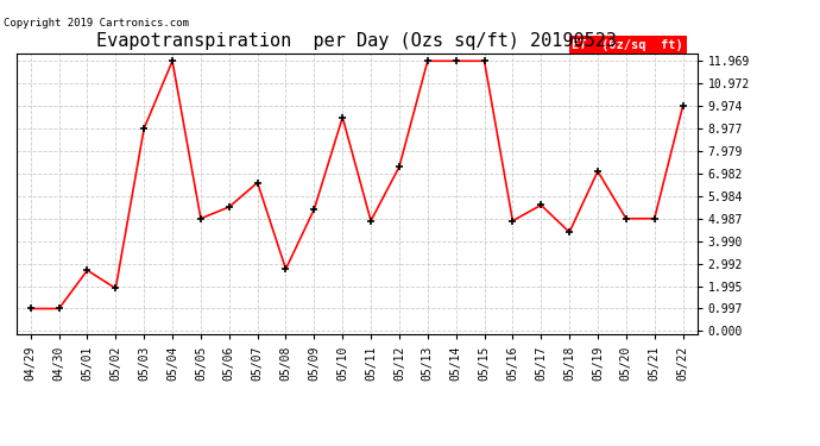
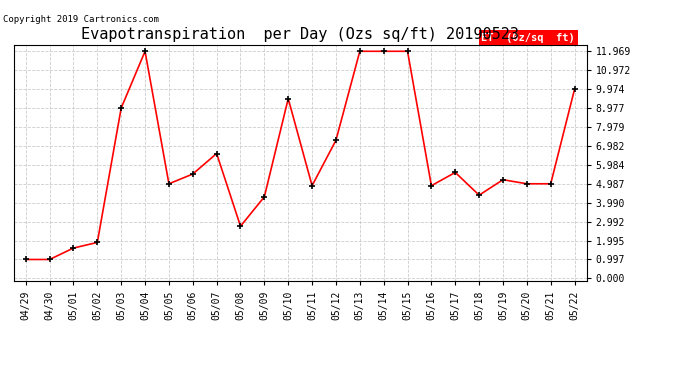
05/01: 2.7 -> 1.6
05/09: 5.4 -> 4.3
05/19: 7.1 -> 5.2
